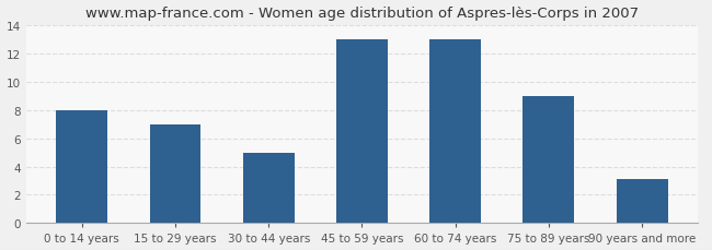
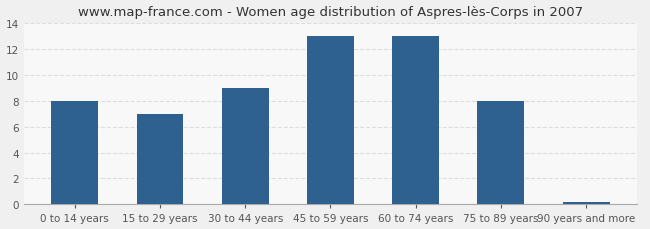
30 to 44 years: 5.0 -> 9.0
75 to 89 years: 9.0 -> 8.0
90 years and more: 3.1 -> 0.2
